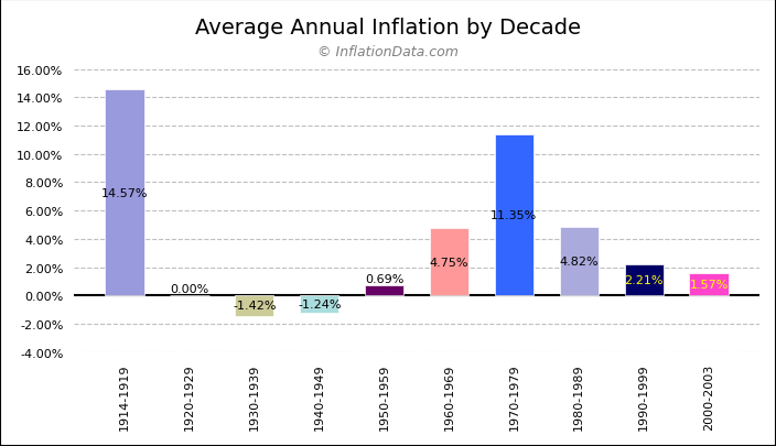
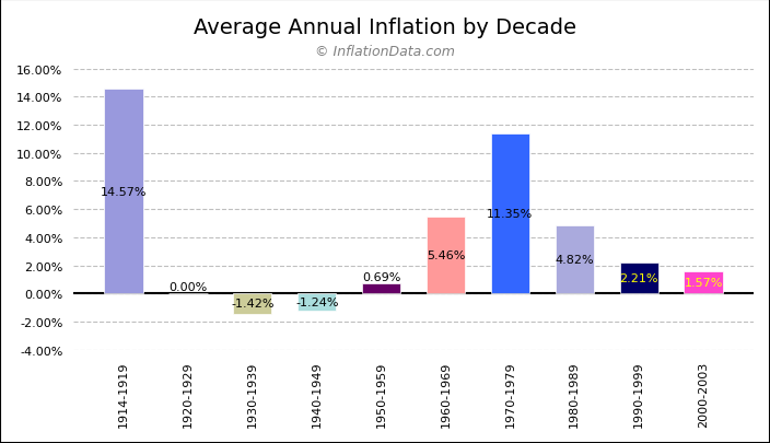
1960-1969: 4.75% -> 5.46%
